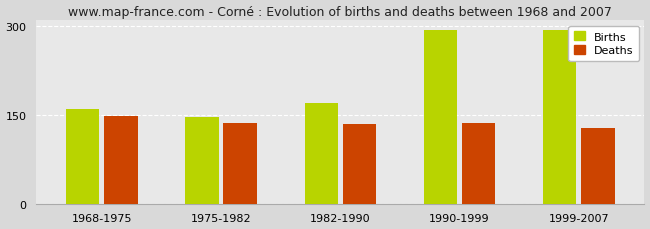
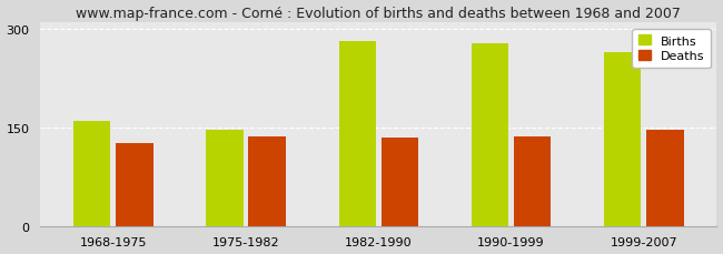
Deaths/1968-1975: 148 -> 126
Births/1982-1990: 170 -> 282
Births/1990-1999: 294 -> 278
Births/1999-2007: 293 -> 264
Deaths/1999-2007: 128 -> 146
